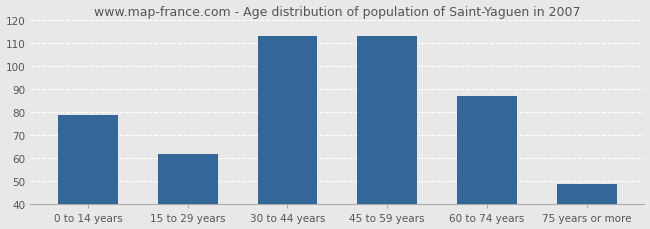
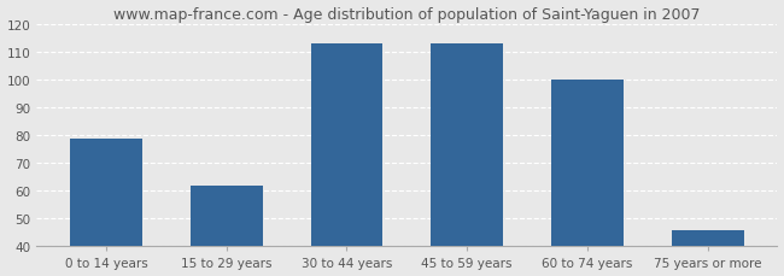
60 to 74 years: 87 -> 100
75 years or more: 49 -> 46
